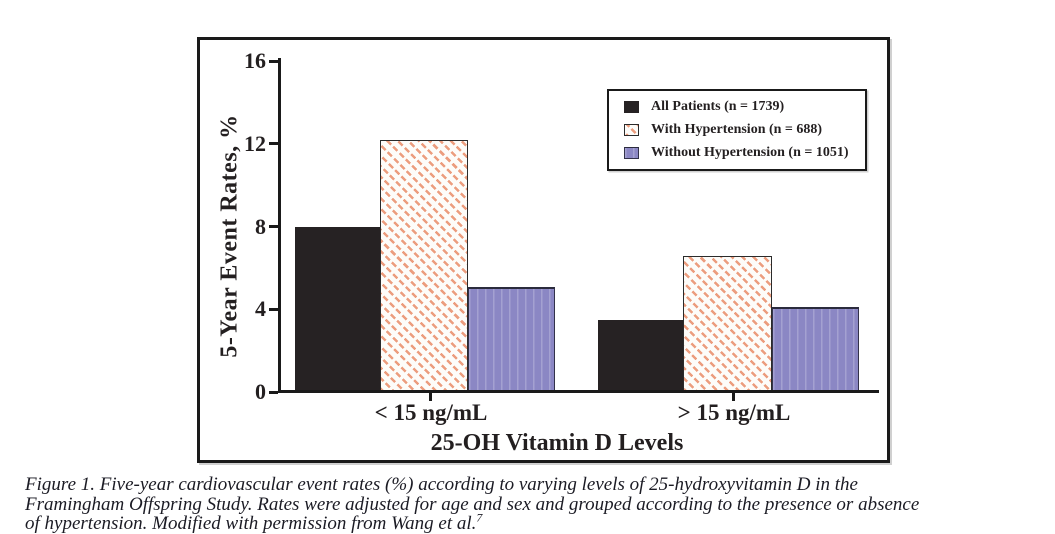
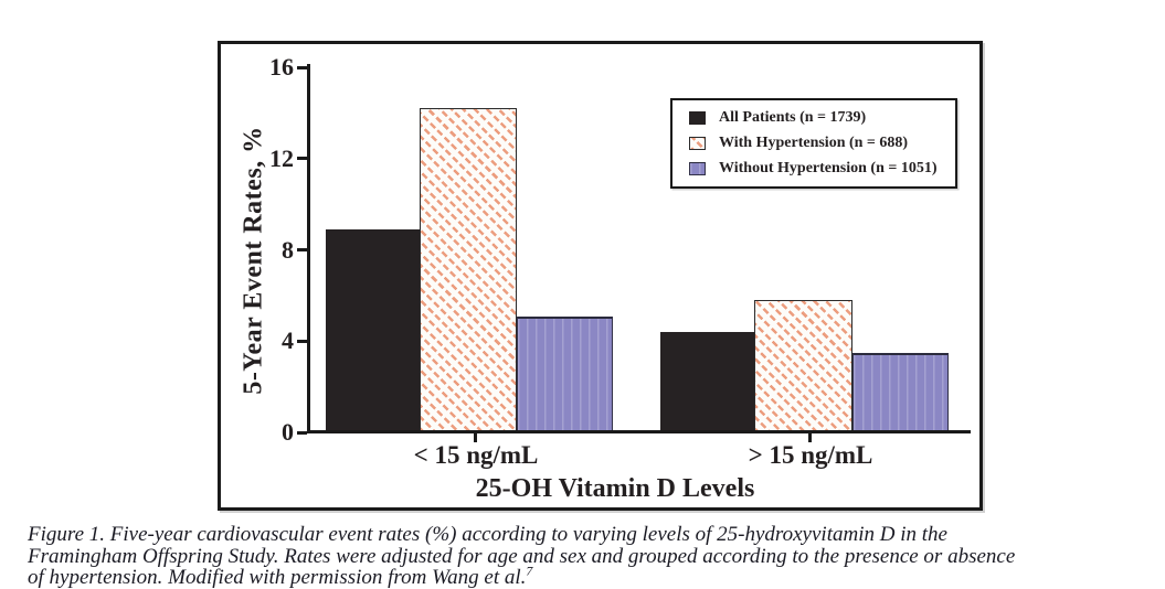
All Patients (n = 1739)/< 15 ng/mL: 8.0 -> 8.9
With Hypertension (n = 688)/< 15 ng/mL: 12.2 -> 14.2
All Patients (n = 1739)/> 15 ng/mL: 3.5 -> 4.4
With Hypertension (n = 688)/> 15 ng/mL: 6.6 -> 5.8
Without Hypertension (n = 1051)/> 15 ng/mL: 4.1 -> 3.5
